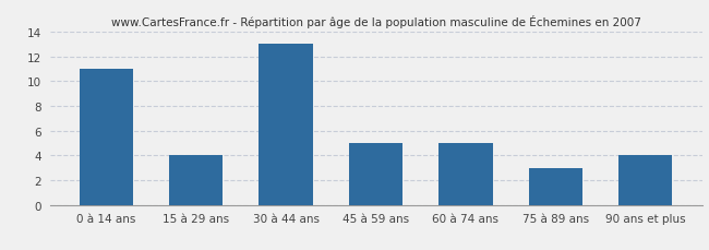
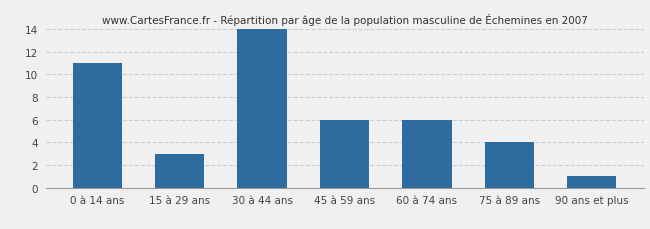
15 à 29 ans: 4 -> 3
30 à 44 ans: 13 -> 14
45 à 59 ans: 5 -> 6
60 à 74 ans: 5 -> 6
75 à 89 ans: 3 -> 4
90 ans et plus: 4 -> 1
